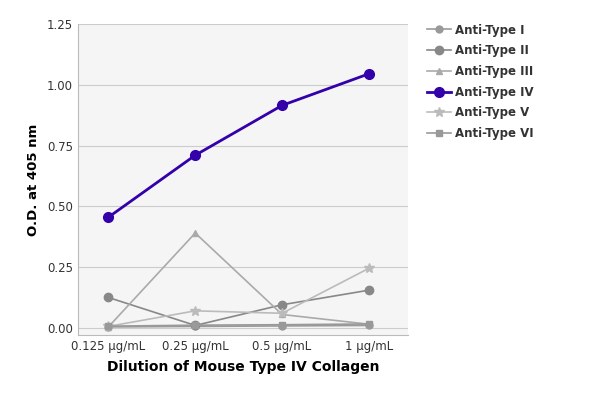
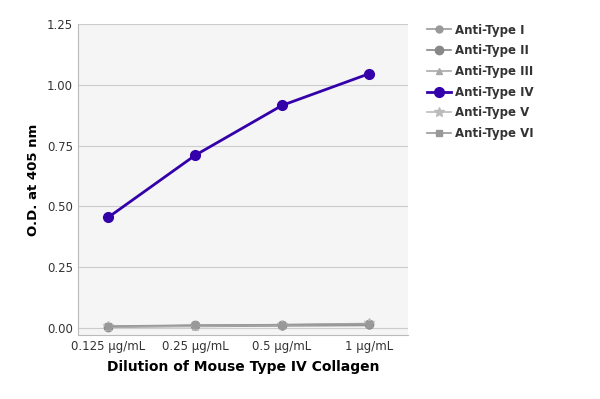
Anti-Type II/0.125 μg/mL: 0.125 -> 0.005
Anti-Type III/0.25 μg/mL: 0.390 -> 0.008
Anti-Type V/0.25 μg/mL: 0.070 -> 0.009
Anti-Type II/0.5 μg/mL: 0.095 -> 0.012
Anti-Type III/0.5 μg/mL: 0.055 -> 0.012
Anti-Type V/0.5 μg/mL: 0.060 -> 0.013
Anti-Type II/1 μg/mL: 0.155 -> 0.014
Anti-Type V/1 μg/mL: 0.245 -> 0.018
